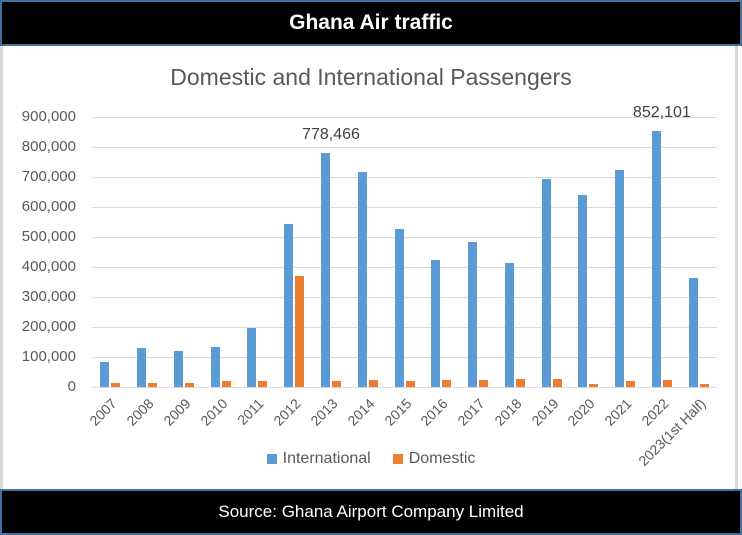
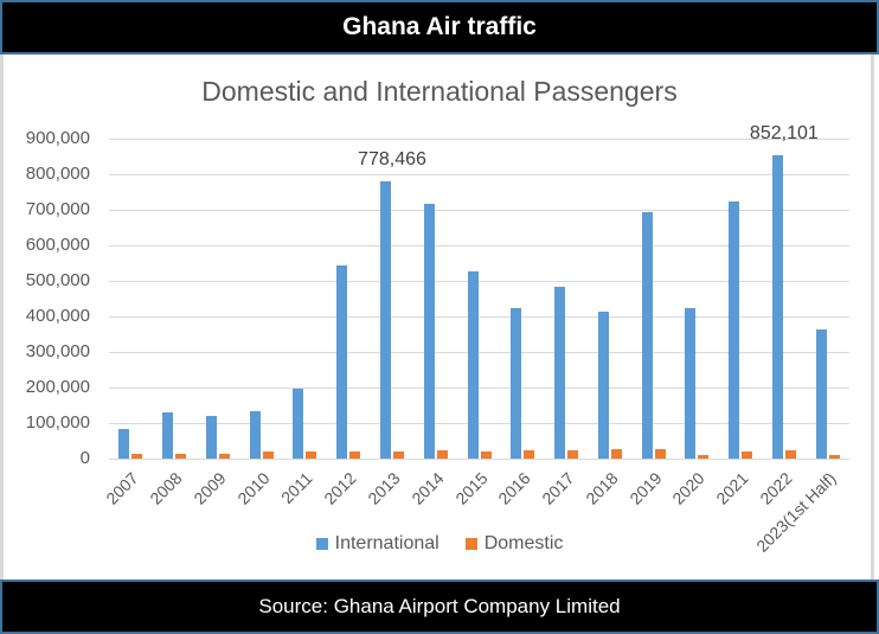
Domestic/2012: 370000 -> 20000
International/2020: 640000 -> 420000
